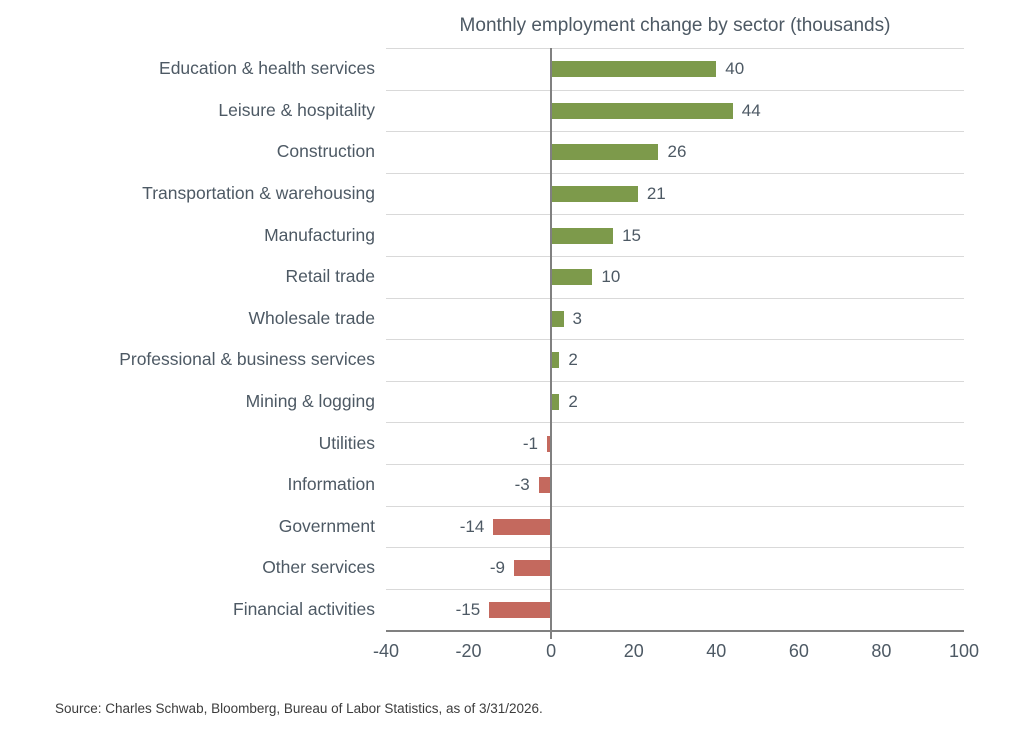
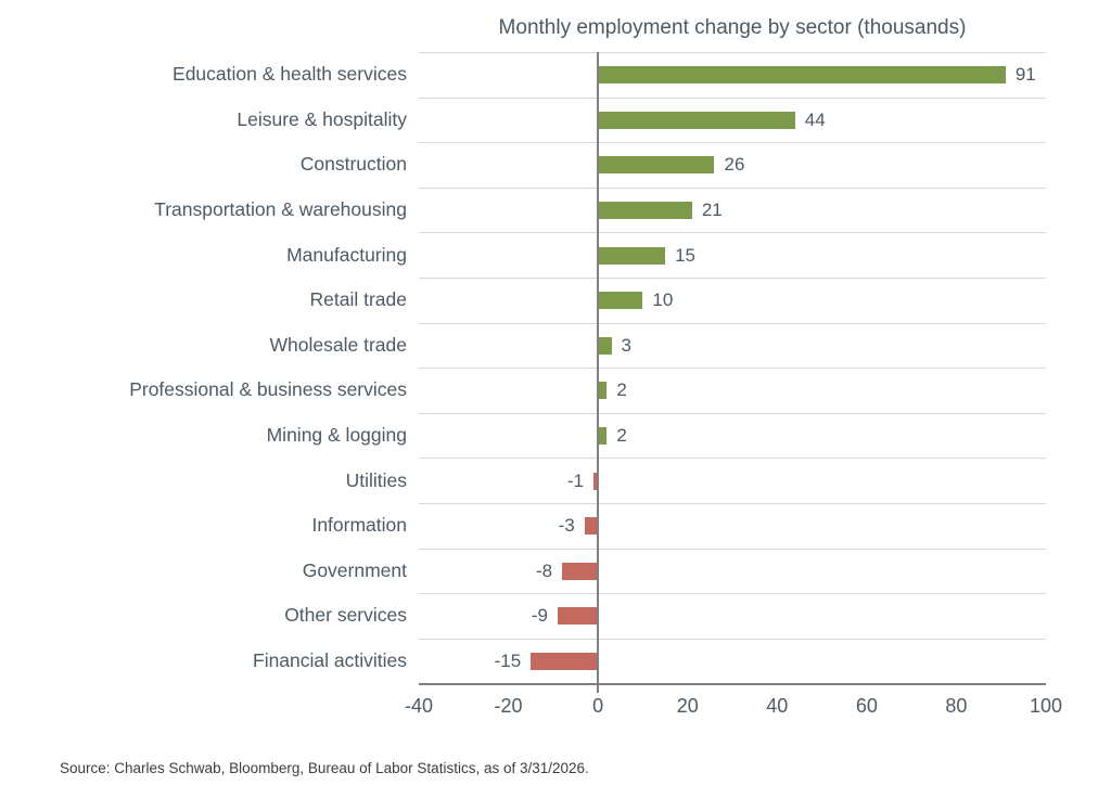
Education & health services: 40 -> 91
Government: -14 -> -8
